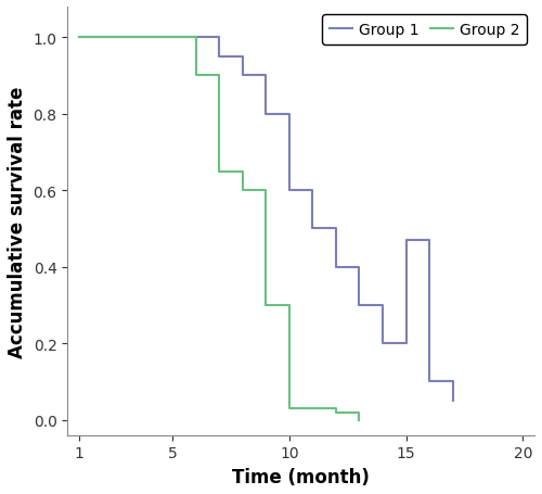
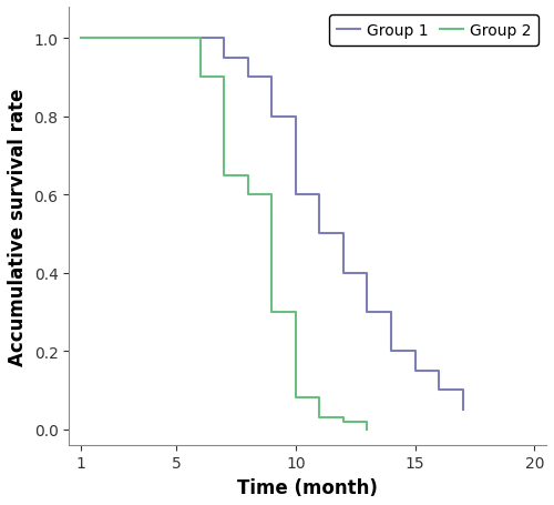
Group 2/10: 0.03 -> 0.08
Group 1/15: 0.47 -> 0.15
